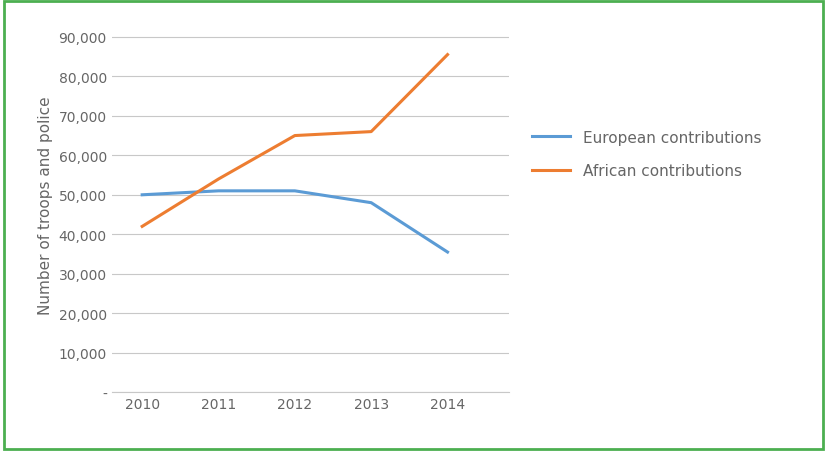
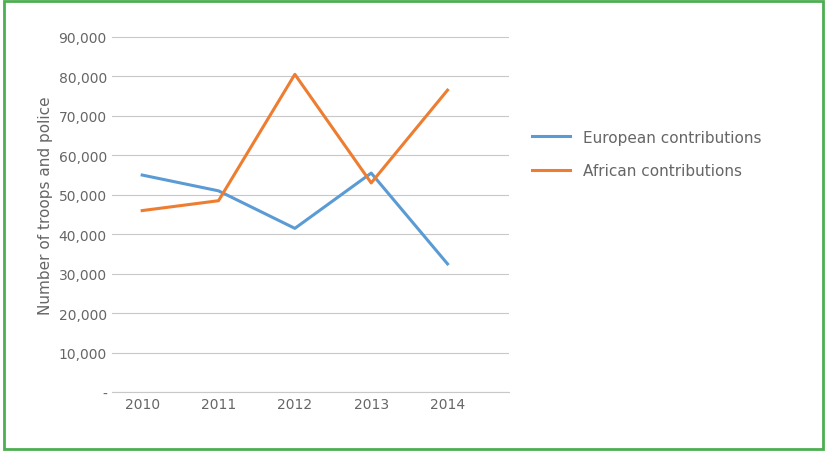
European contributions/2010: 50,000 -> 55,000
African contributions/2010: 42,000 -> 46,000
African contributions/2011: 54,000 -> 48,500
European contributions/2012: 51,000 -> 41,500
African contributions/2012: 65,000 -> 80,500
European contributions/2013: 48,000 -> 55,500
African contributions/2013: 66,000 -> 53,000
European contributions/2014: 35,500 -> 32,500
African contributions/2014: 85,500 -> 76,500
